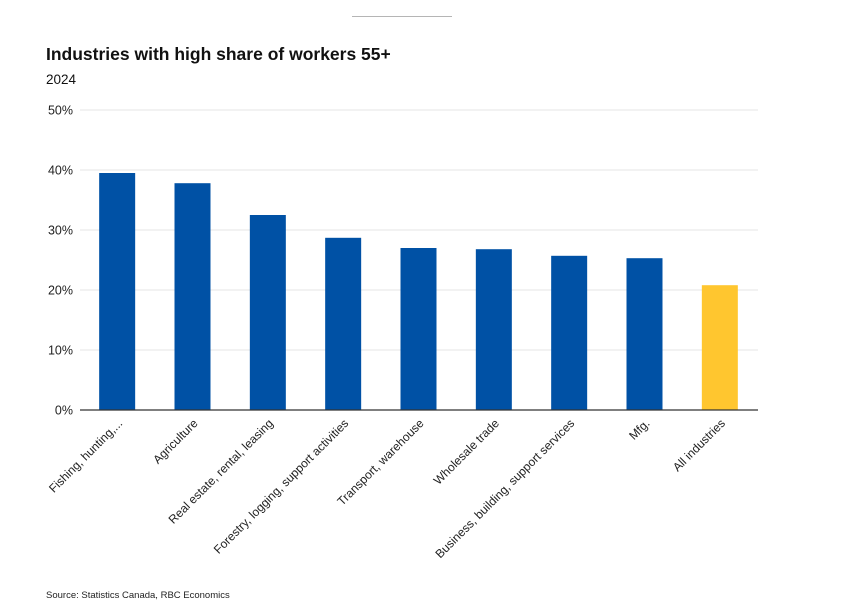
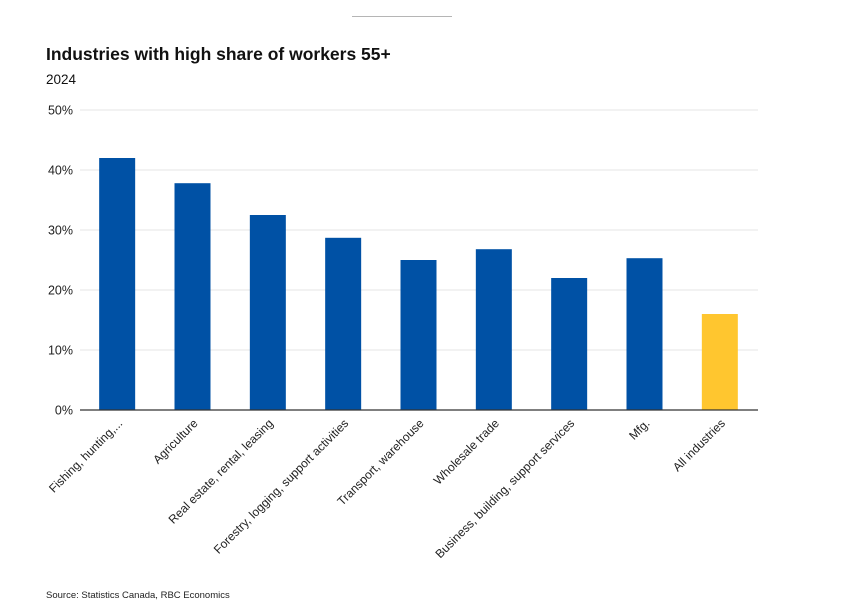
Fishing, hunting,...: 40% -> 42%
Transport, warehouse: 27% -> 25%
Business, building, support services: 26% -> 22%
All industries: 21% -> 16%
